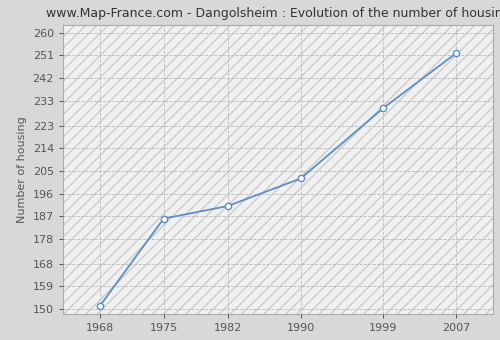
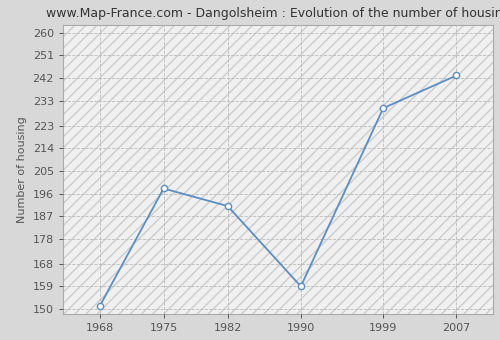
1975: 186 -> 198
1990: 202 -> 159
2007: 252 -> 243
